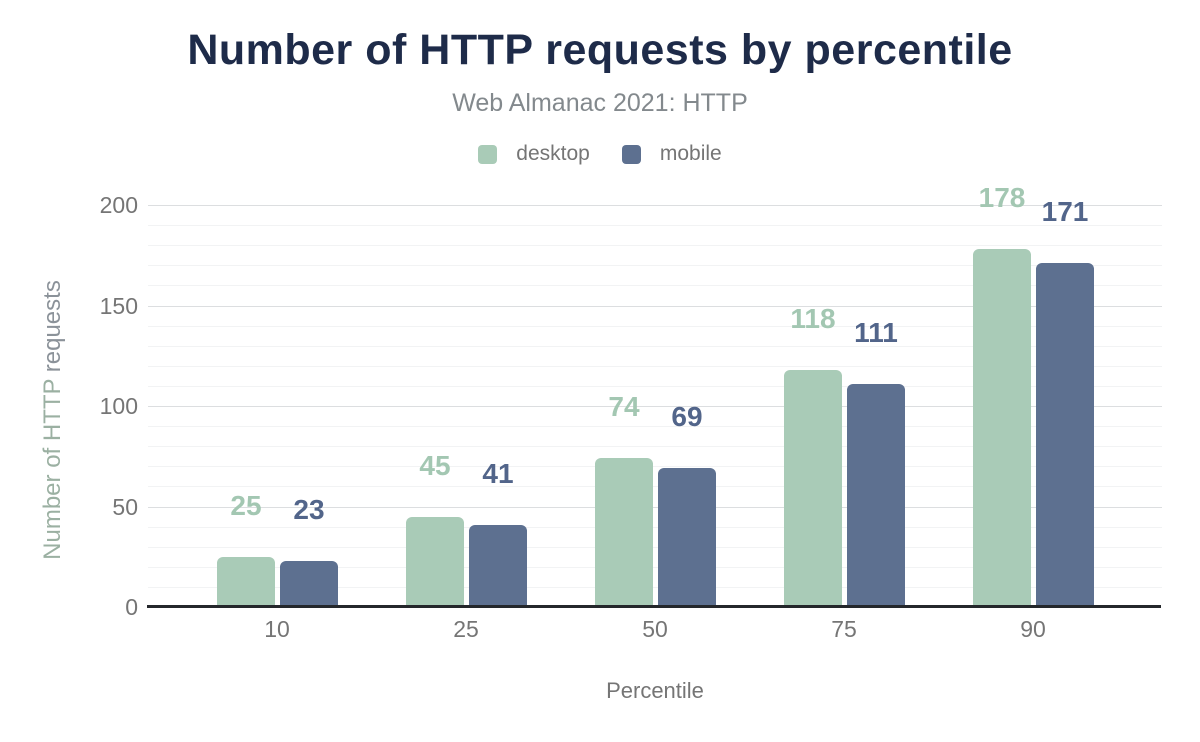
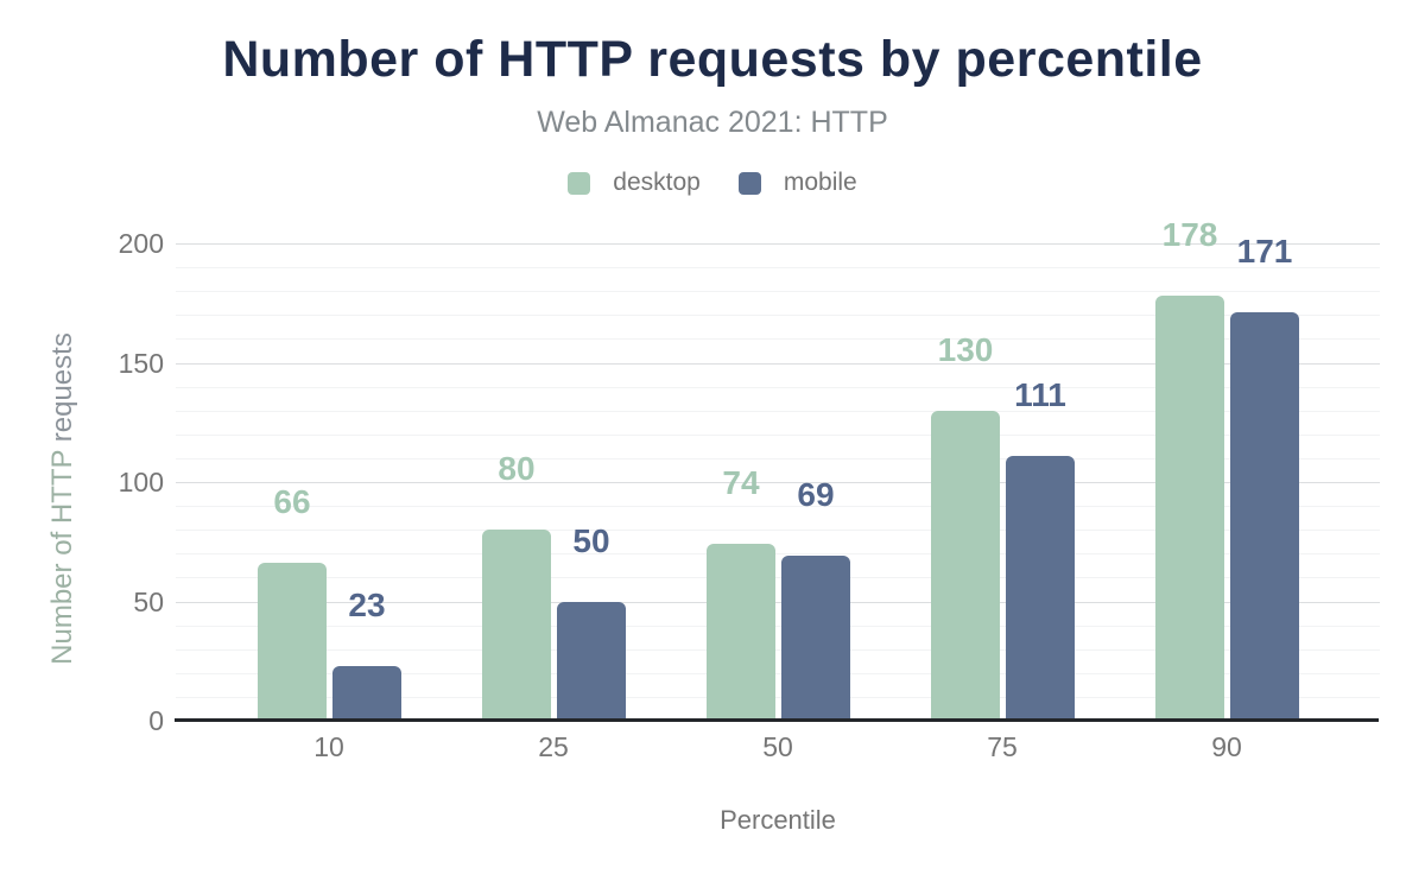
desktop/10: 25 -> 66
desktop/25: 45 -> 80
mobile/25: 41 -> 50
desktop/75: 118 -> 130
